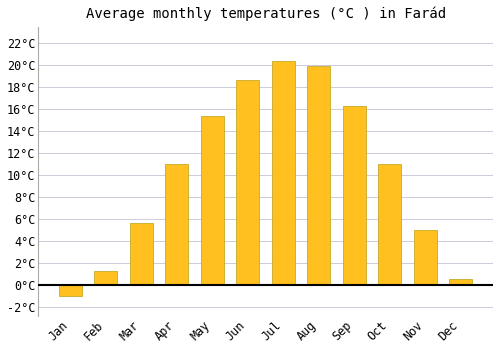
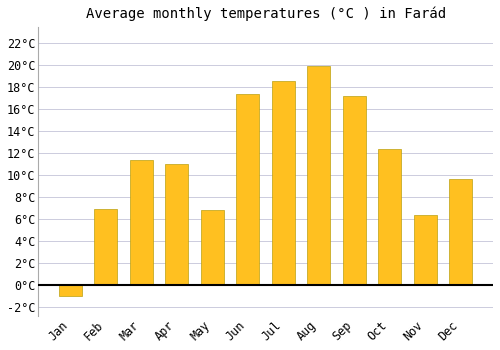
Feb: 1.3°C -> 6.9°C
Mar: 5.7°C -> 11.4°C
May: 15.4°C -> 6.8°C
Jun: 18.7°C -> 17.4°C
Jul: 20.4°C -> 18.6°C
Sep: 16.3°C -> 17.2°C
Oct: 11.0°C -> 12.4°C
Nov: 5.0°C -> 6.4°C
Dec: 0.6°C -> 9.7°C
